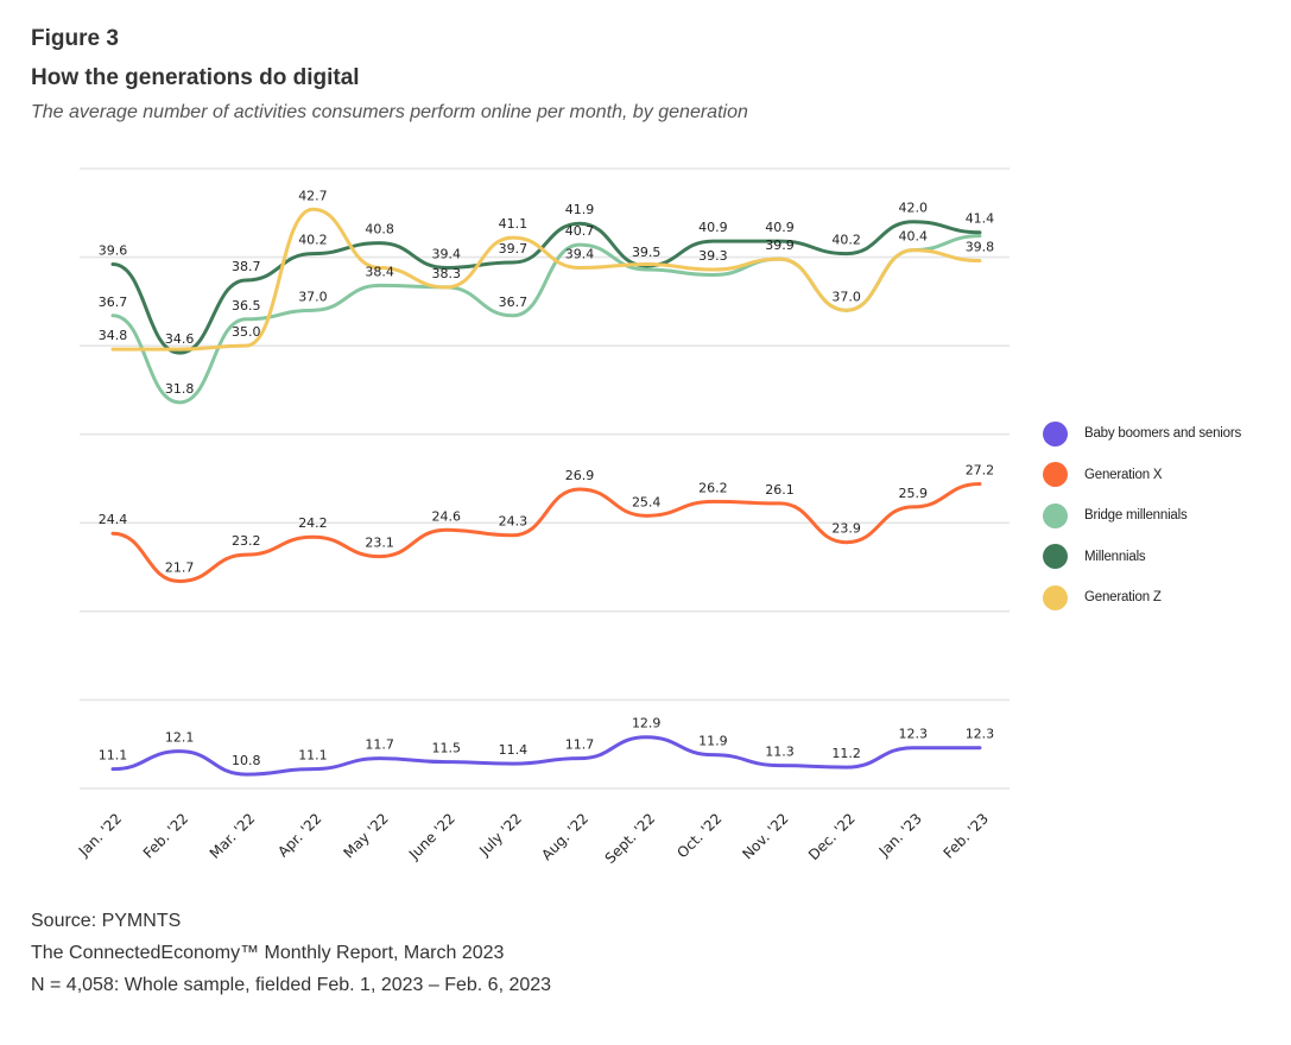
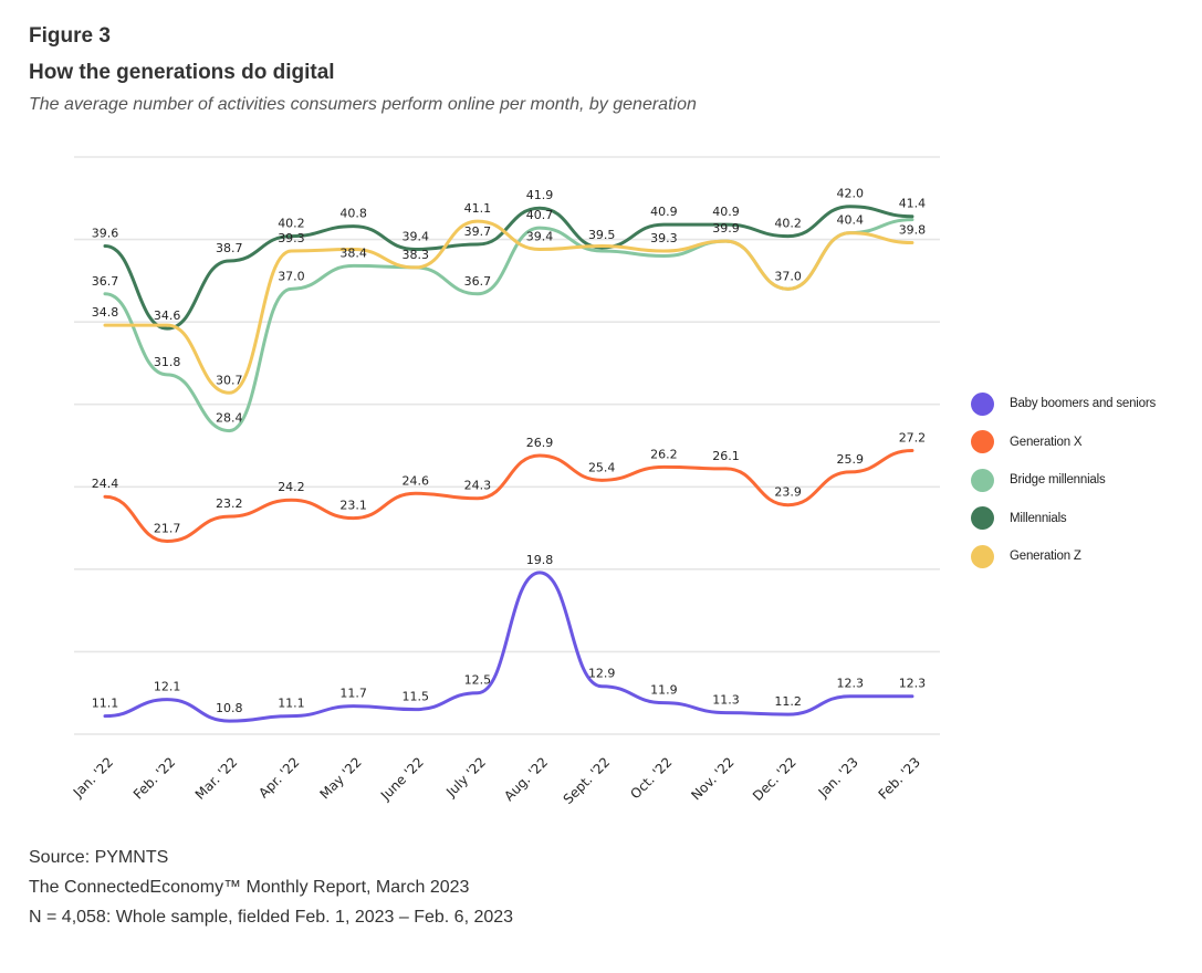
Bridge millennials/Mar. '22: 36.5 -> 28.4
Generation Z/Mar. '22: 35.0 -> 30.7
Generation Z/Apr. '22: 42.7 -> 39.3
Baby boomers and seniors/July '22: 11.4 -> 12.5
Baby boomers and seniors/Aug. '22: 11.7 -> 19.8
